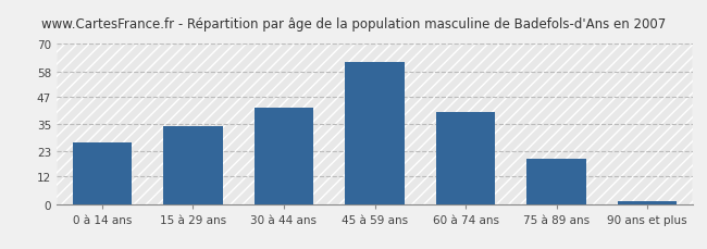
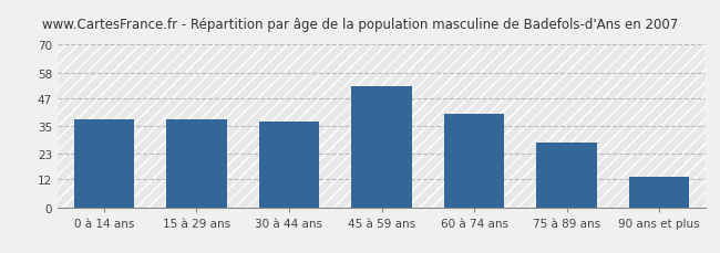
0 à 14 ans: 27 -> 38
15 à 29 ans: 34 -> 38
30 à 44 ans: 42 -> 37
45 à 59 ans: 62 -> 52
75 à 89 ans: 20 -> 28
90 ans et plus: 1 -> 13
